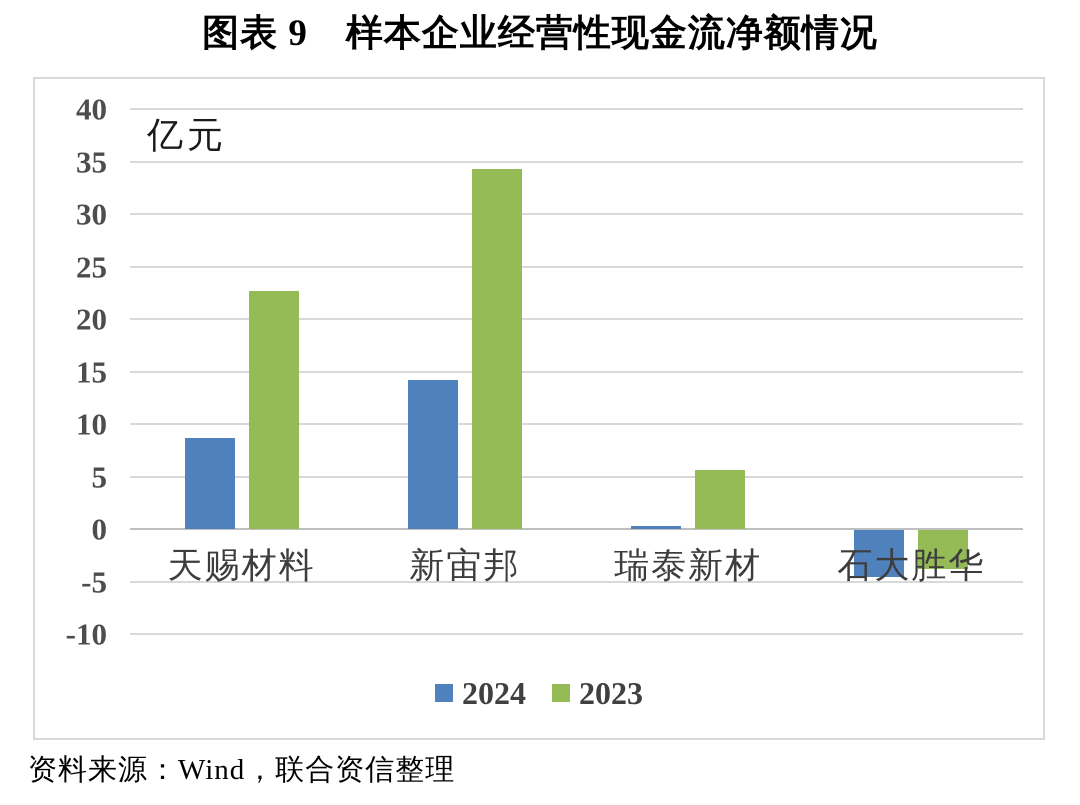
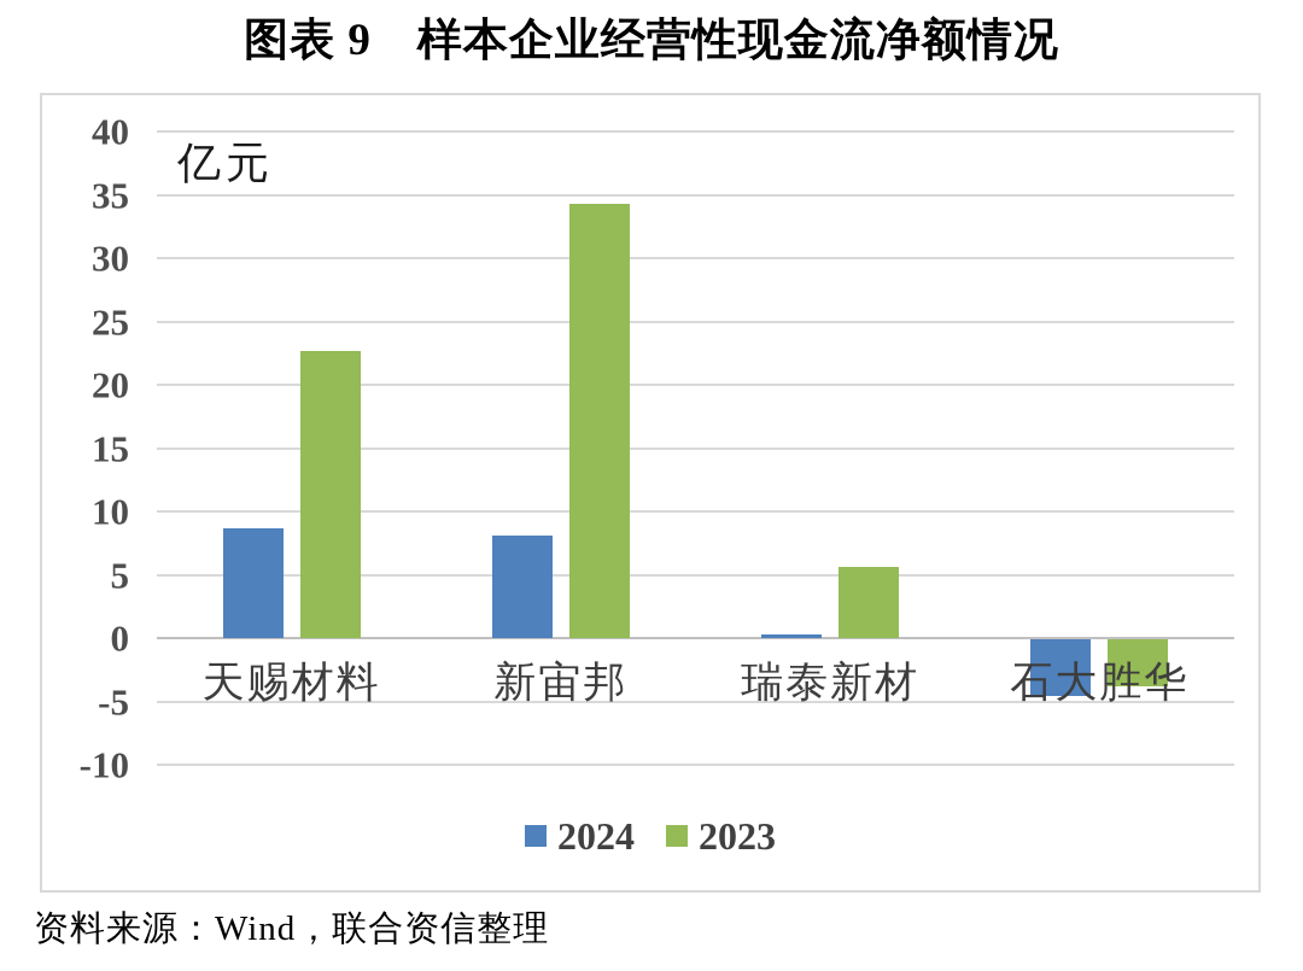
2024/新宙邦: 14.2 -> 8.1
